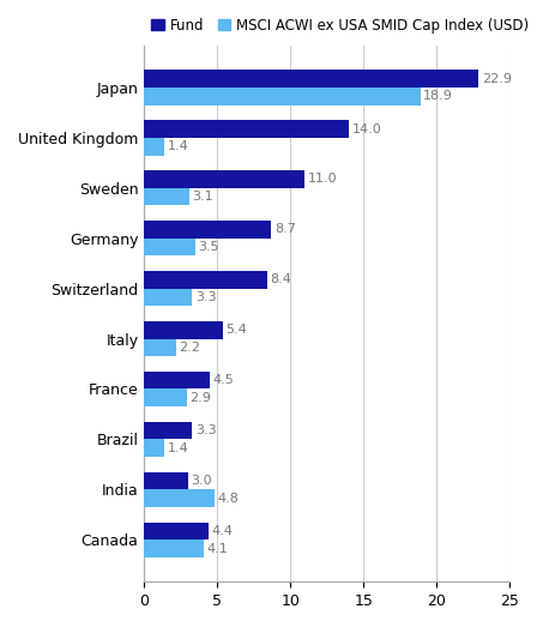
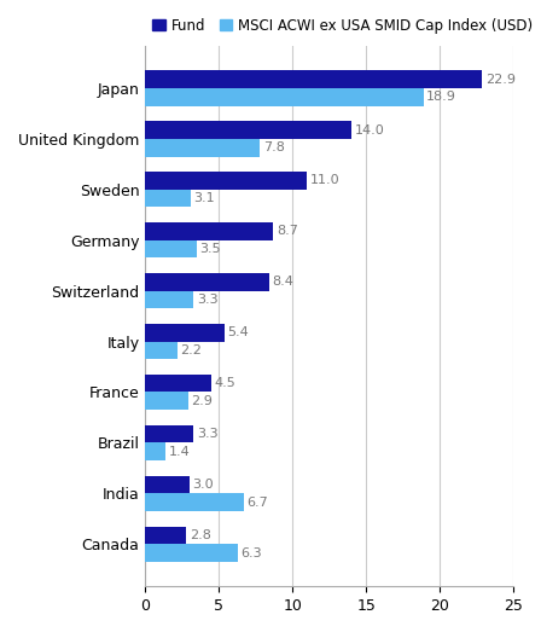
MSCI ACWI ex USA SMID Cap Index (USD)/United Kingdom: 1.4 -> 7.8
MSCI ACWI ex USA SMID Cap Index (USD)/India: 4.8 -> 6.7
Fund/Canada: 4.4 -> 2.8
MSCI ACWI ex USA SMID Cap Index (USD)/Canada: 4.1 -> 6.3
